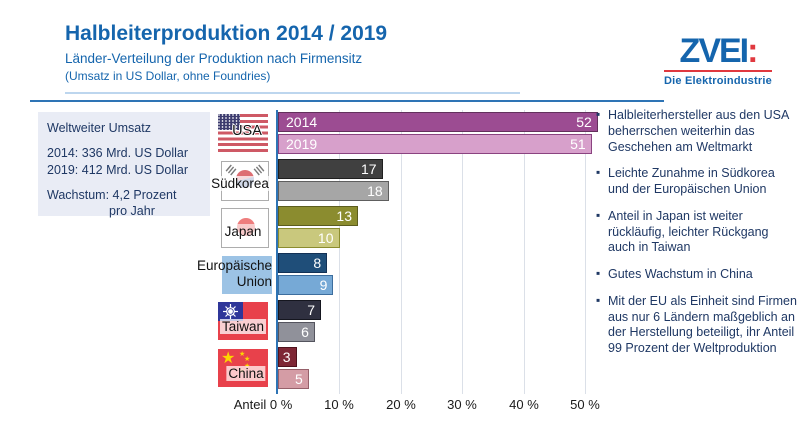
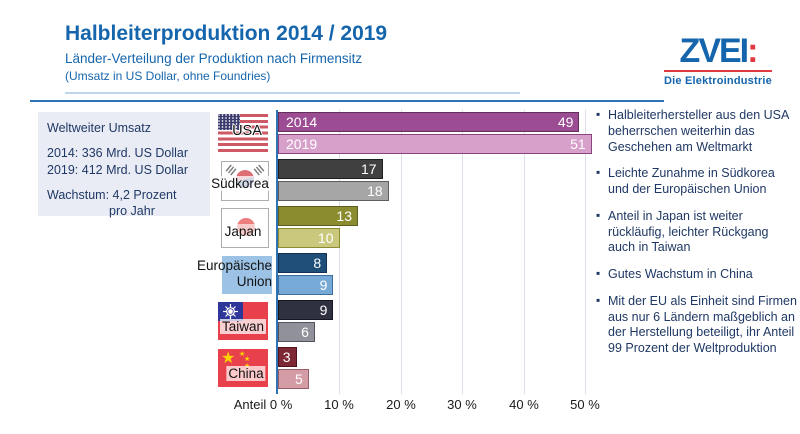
2014/USA: 52 -> 49
2014/Taiwan: 7 -> 9
